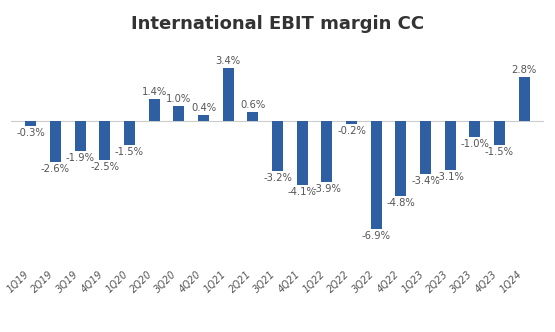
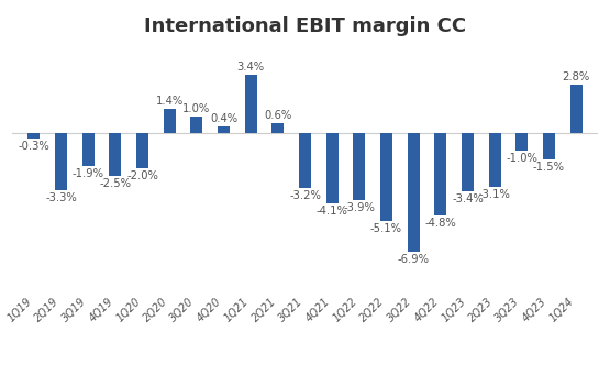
2Q19: -2.6% -> -3.3%
1Q20: -1.5% -> -2.0%
2Q22: -0.2% -> -5.1%
